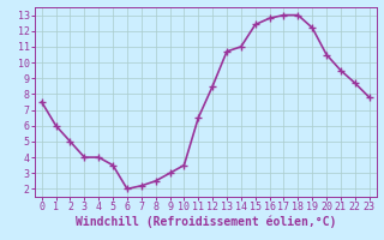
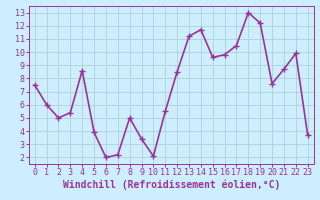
3: 4.0 -> 5.4
4: 4.0 -> 8.6
5: 3.5 -> 3.9
8: 2.5 -> 5.0
9: 3.0 -> 3.4
10: 3.5 -> 2.1
11: 6.5 -> 5.5
13: 10.7 -> 11.2
14: 11.0 -> 11.7
15: 12.4 -> 9.6
16: 12.8 -> 9.8
17: 13.0 -> 10.5
20: 10.5 -> 7.6
21: 9.5 -> 8.7
22: 8.7 -> 9.9
23: 7.8 -> 3.7
